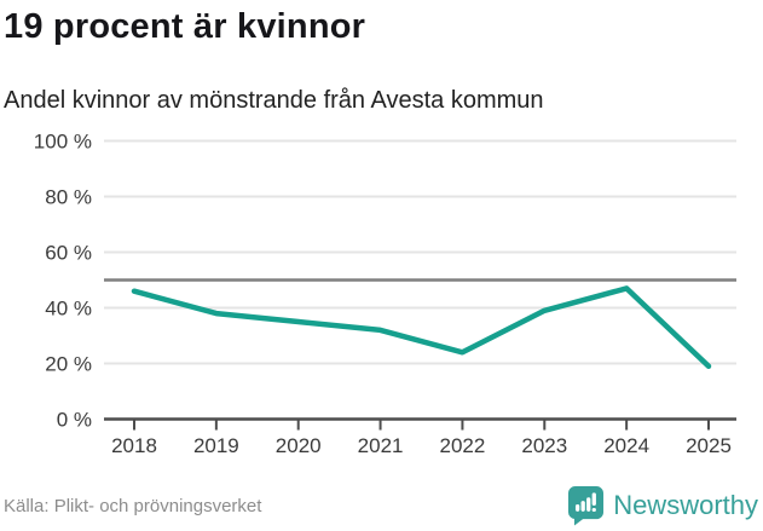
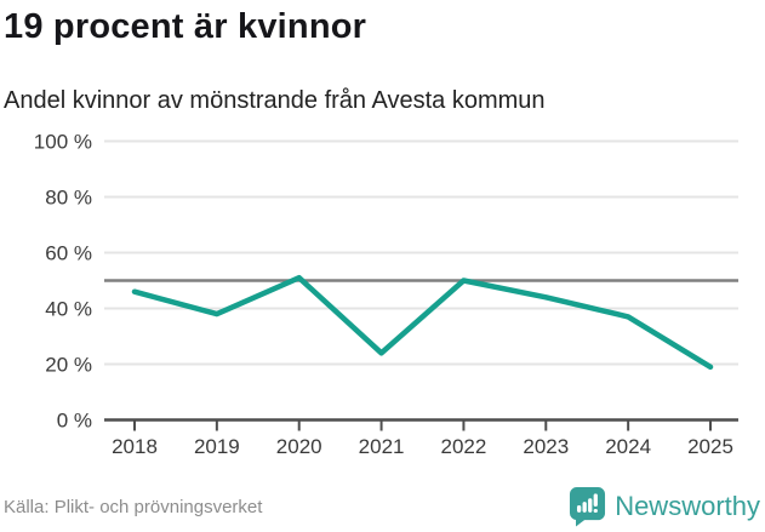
2020: 35% -> 51%
2021: 32% -> 24%
2022: 24% -> 50%
2023: 39% -> 44%
2024: 47% -> 37%
